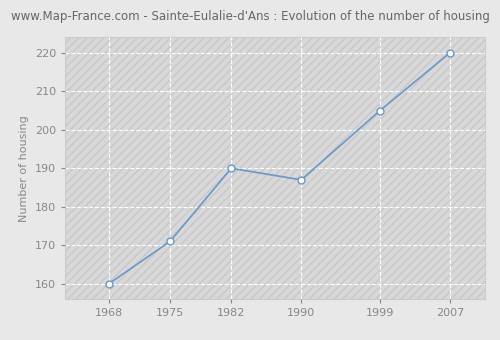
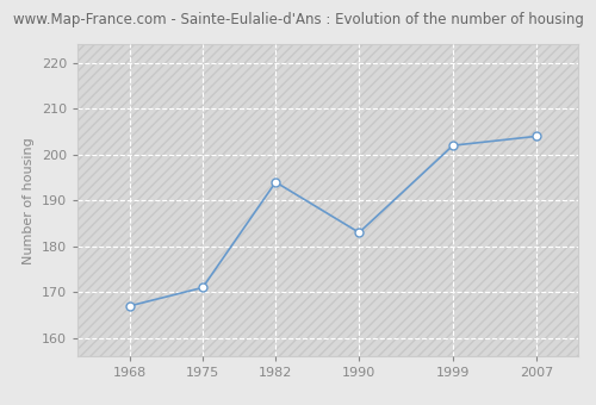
1968: 160 -> 167
1982: 190 -> 194
1990: 187 -> 183
1999: 205 -> 202
2007: 220 -> 204
